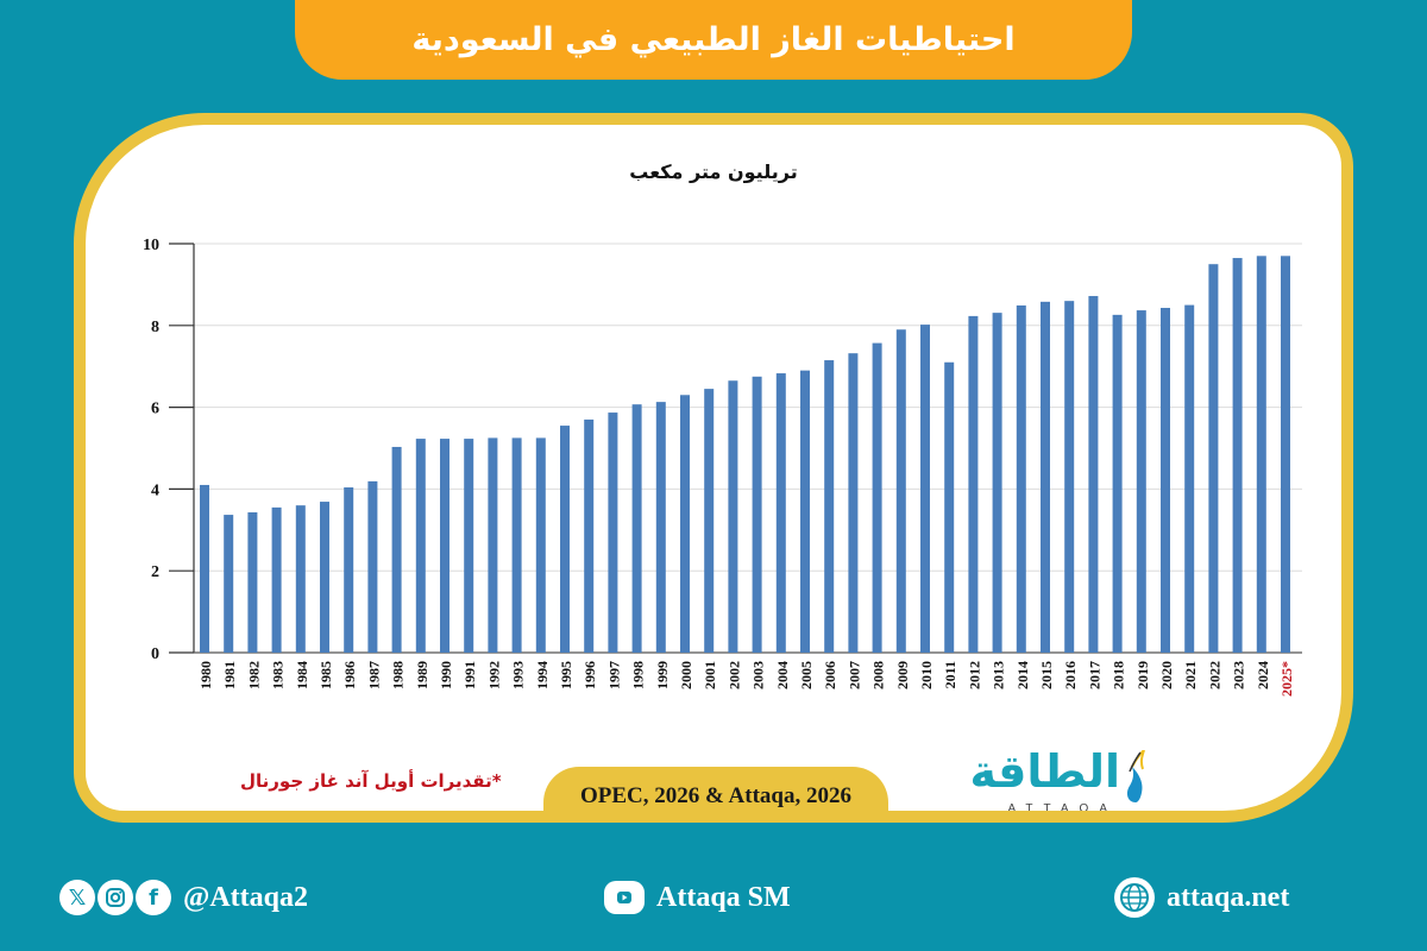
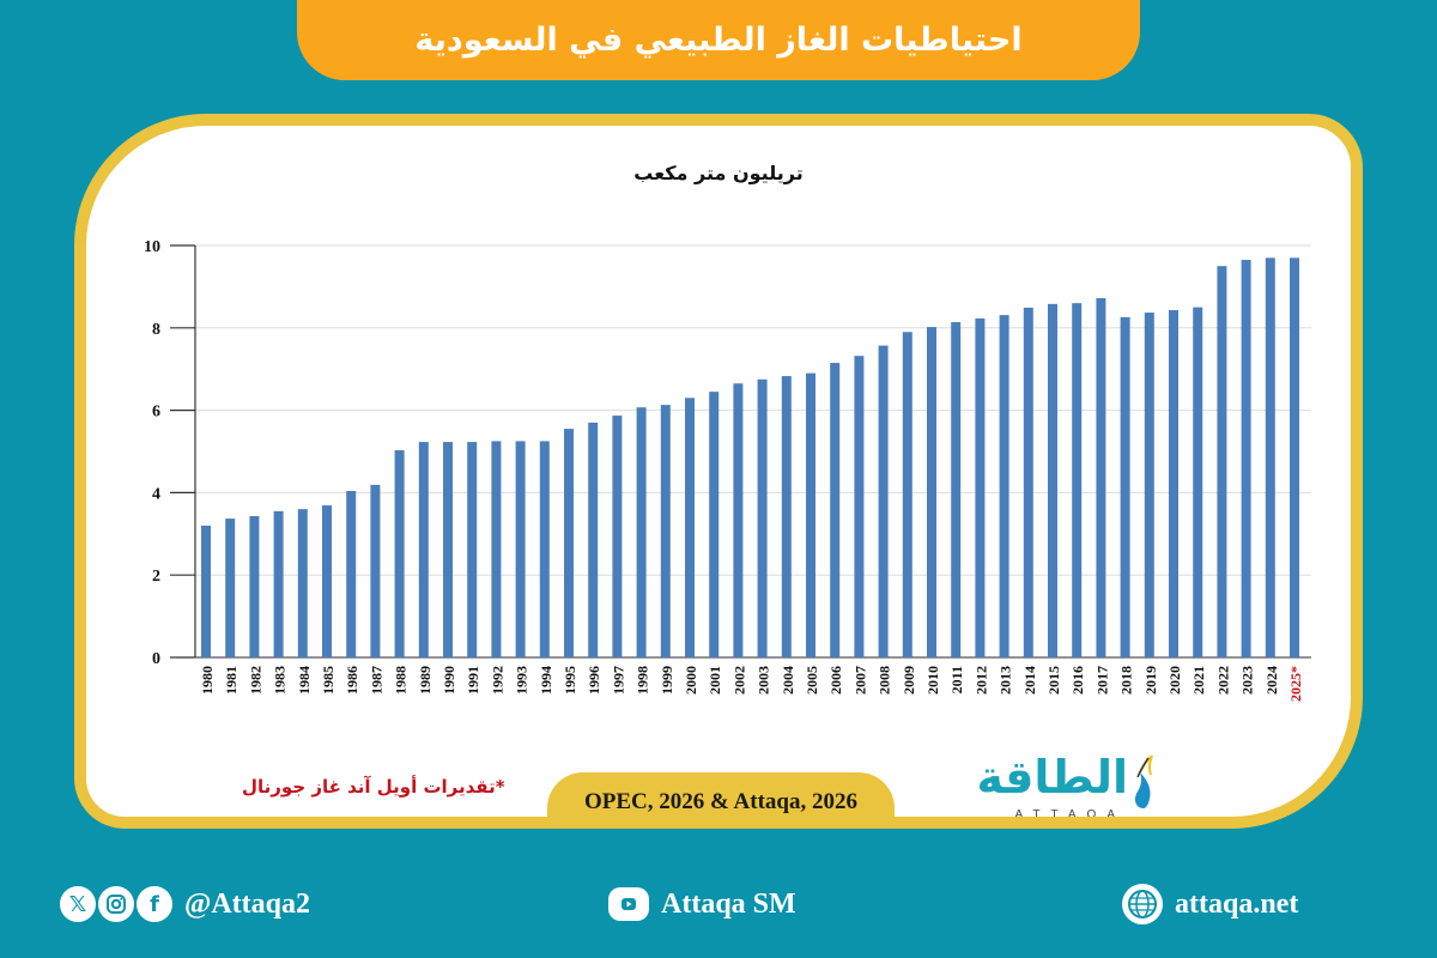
1980: 4.1 -> 3.2
2011: 7.1 -> 8.1
